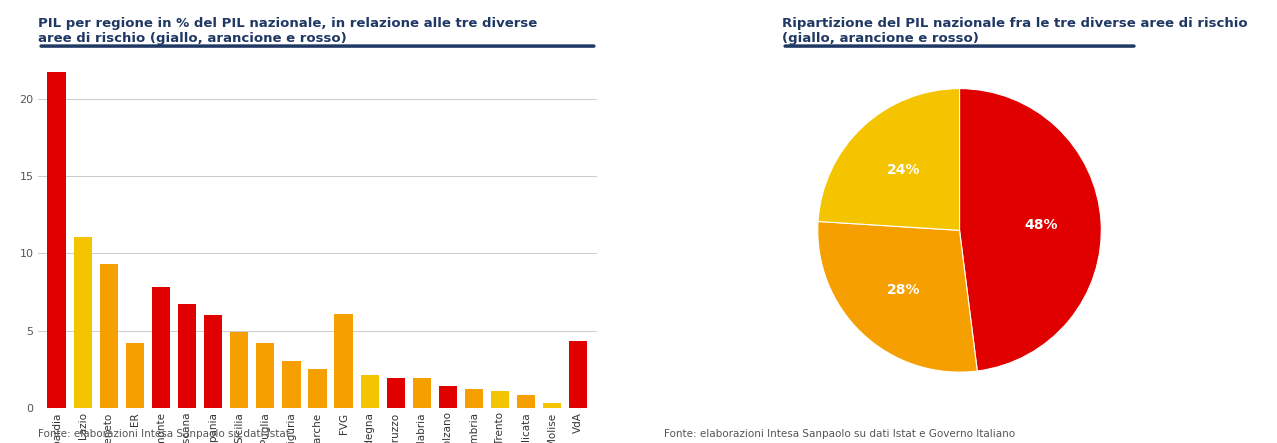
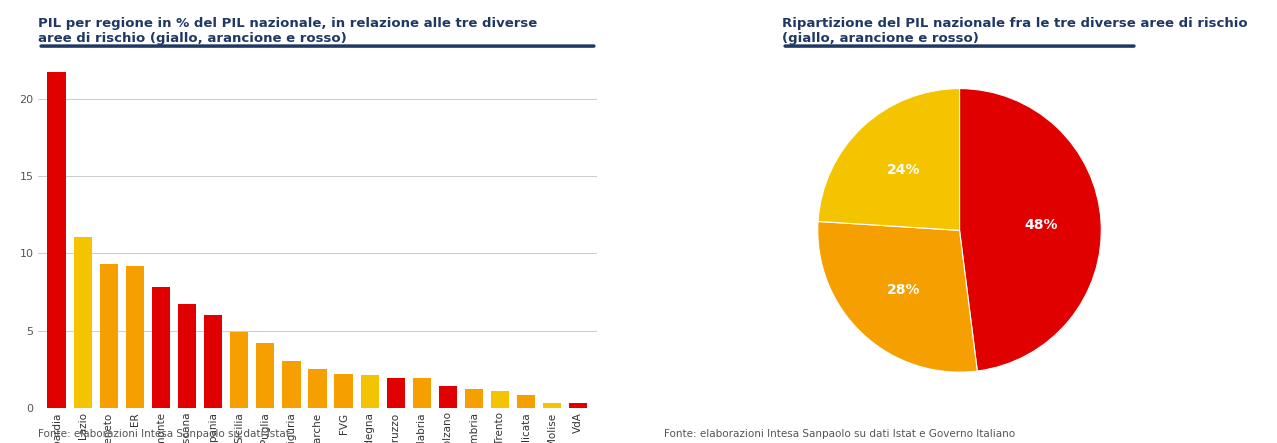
ER: 4.2 -> 9.2
FVG: 6.1 -> 2.2
VdA: 4.3 -> 0.3
